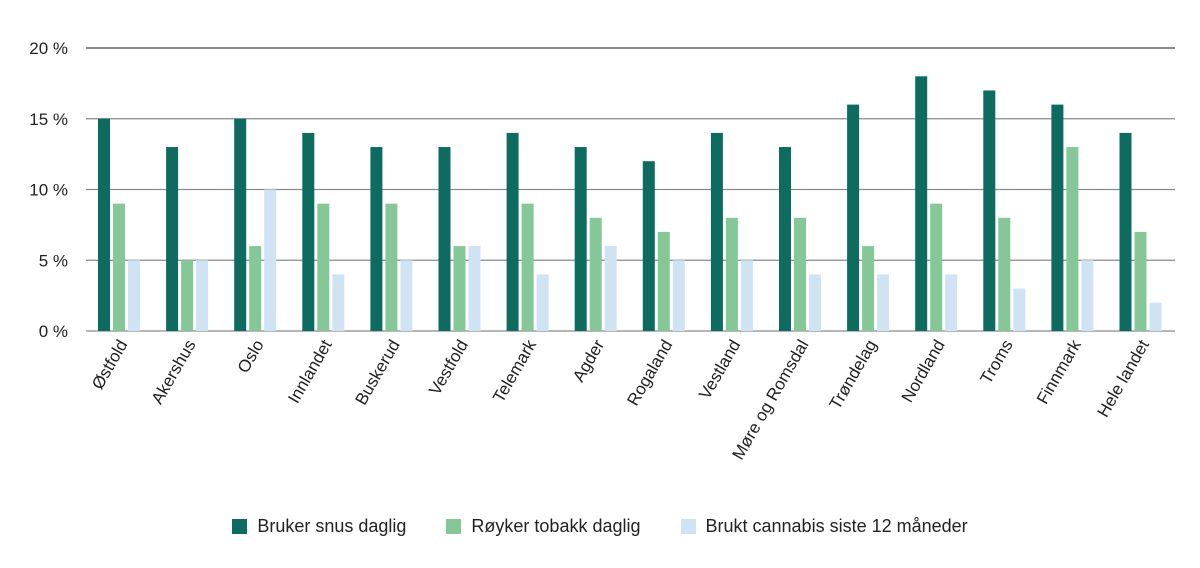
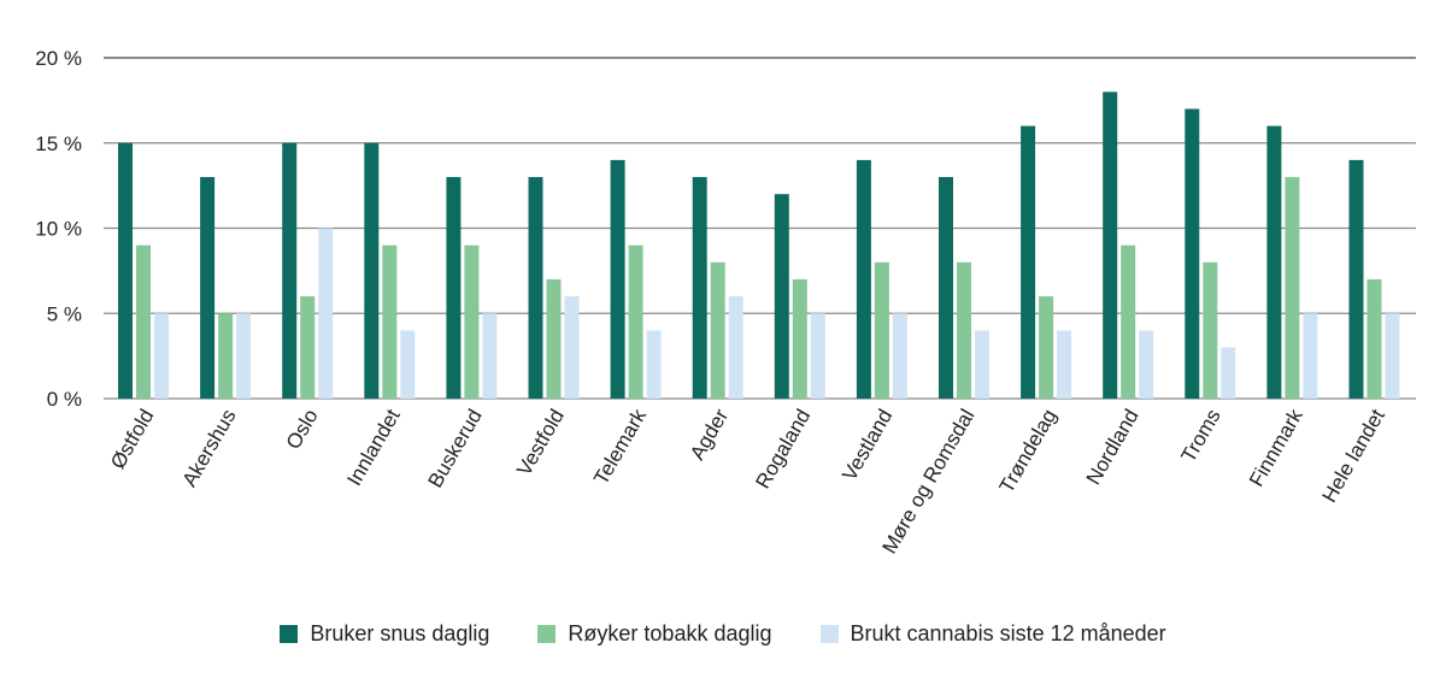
Bruker snus daglig/Innlandet: 14% -> 15%
Røyker tobakk daglig/Vestfold: 6% -> 7%
Brukt cannabis siste 12 måneder/Hele landet: 2% -> 5%
